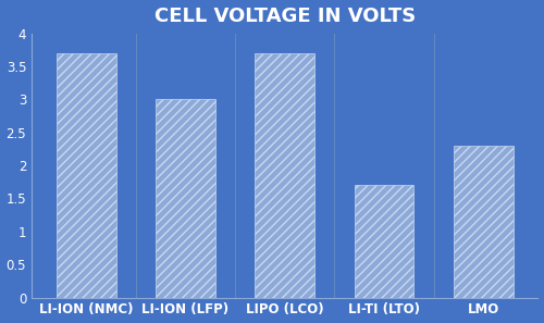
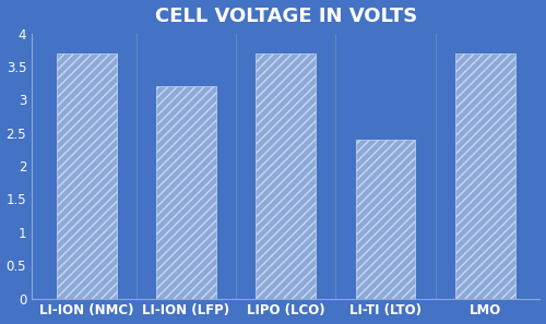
LI-ION (LFP): 3.0 -> 3.2
LI-TI (LTO): 1.7 -> 2.4
LMO: 2.3 -> 3.7
